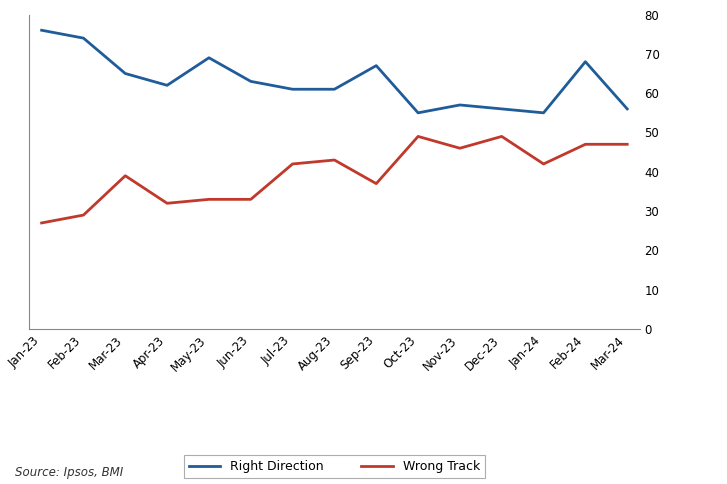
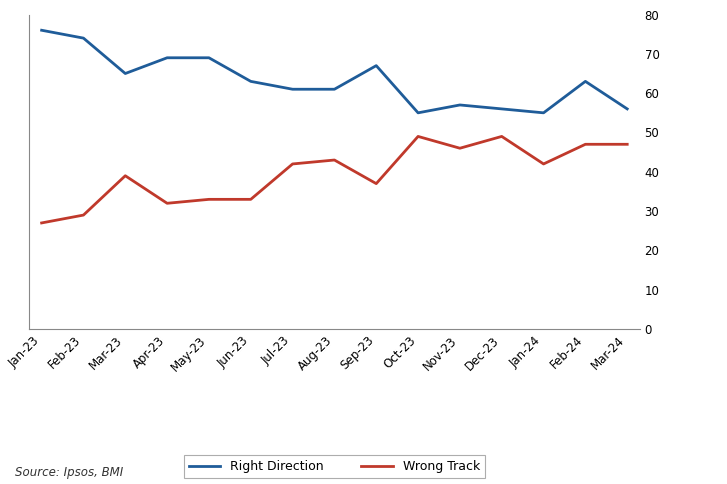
Right Direction/Apr-23: 62 -> 69
Right Direction/Feb-24: 68 -> 63
